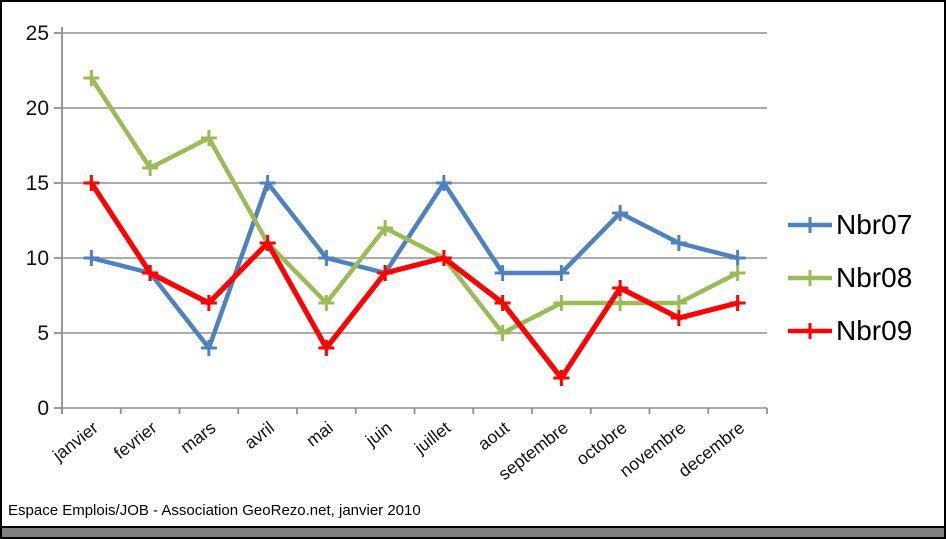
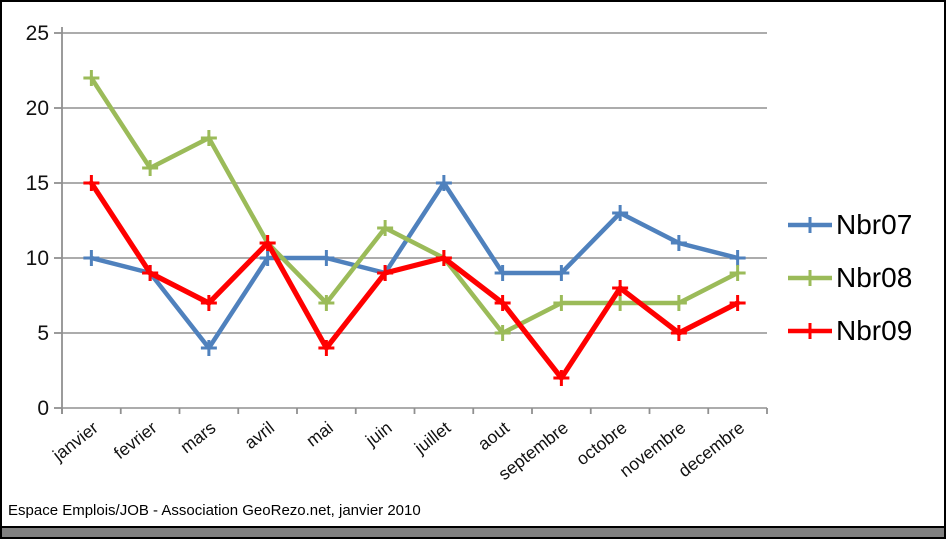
Nbr07/avril: 15 -> 10
Nbr09/novembre: 6 -> 5
